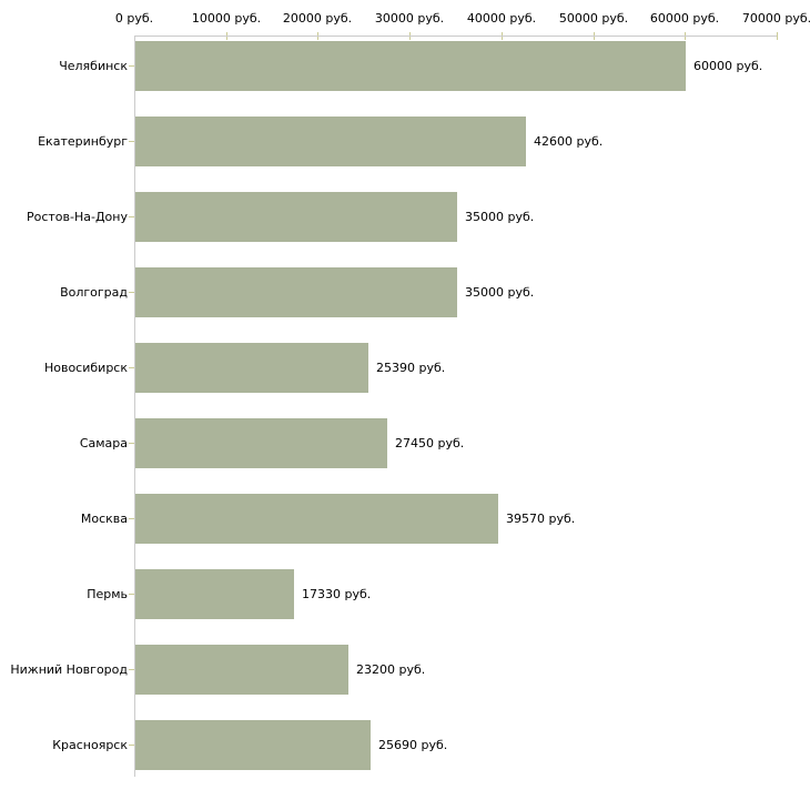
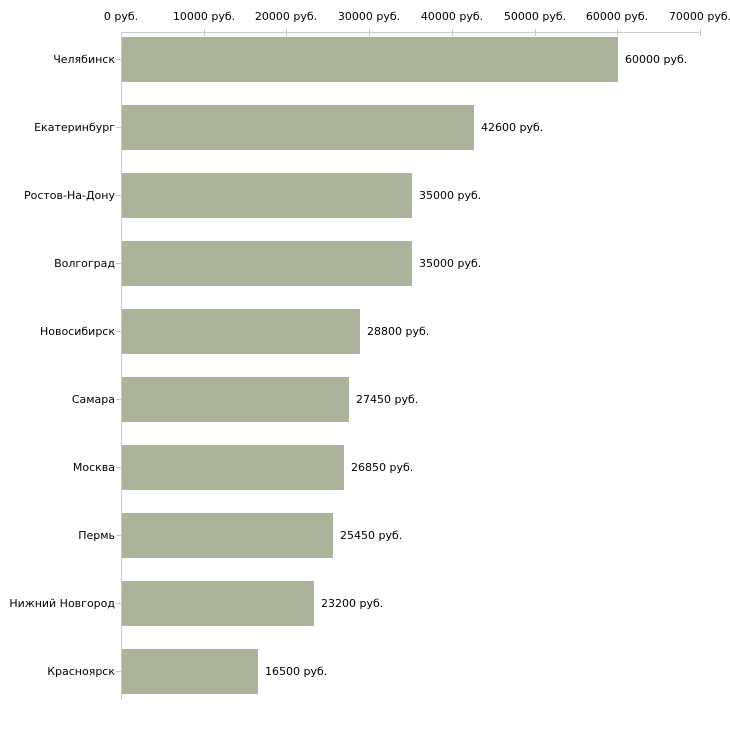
Новосибирск: 25390 -> 28800
Москва: 39570 -> 26850
Пермь: 17330 -> 25450
Красноярск: 25690 -> 16500
